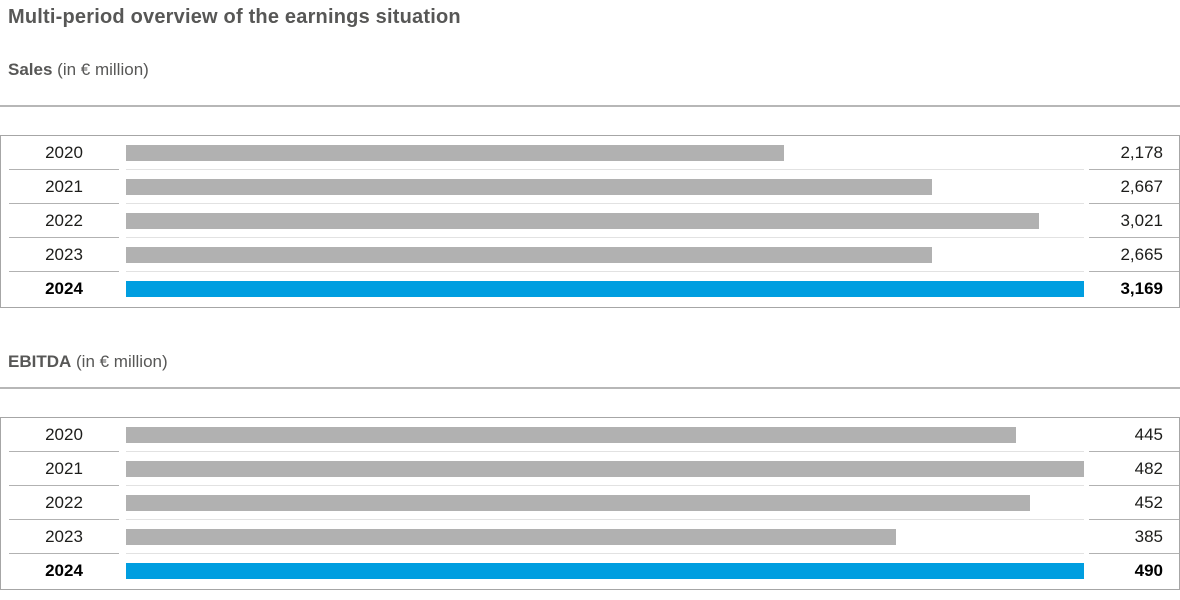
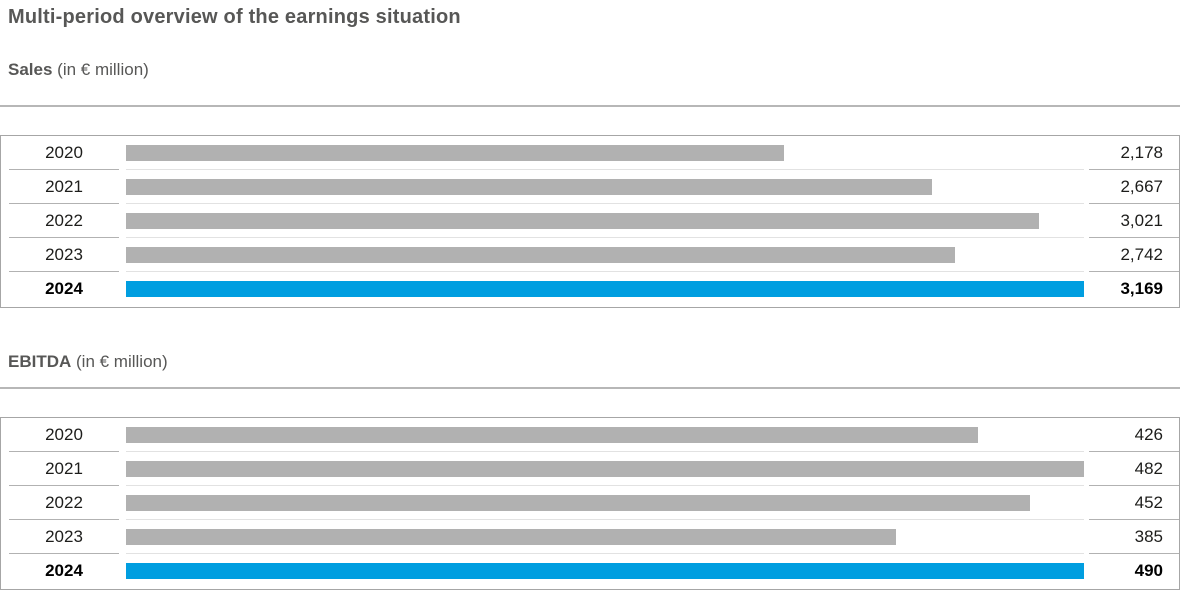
Sales/2023: 2,665 -> 2,742
EBITDA/2020: 445 -> 426
